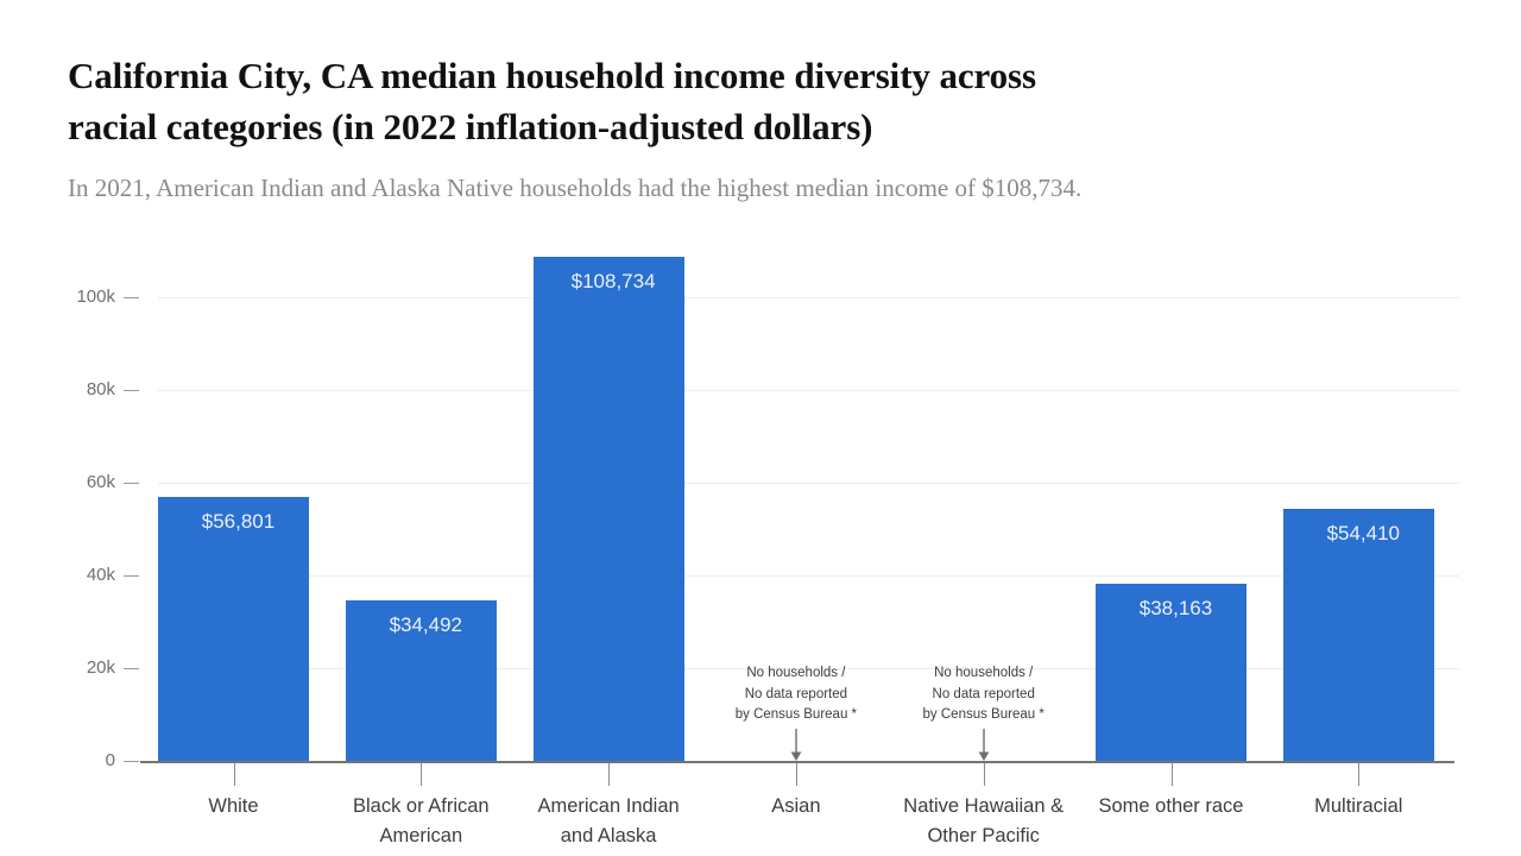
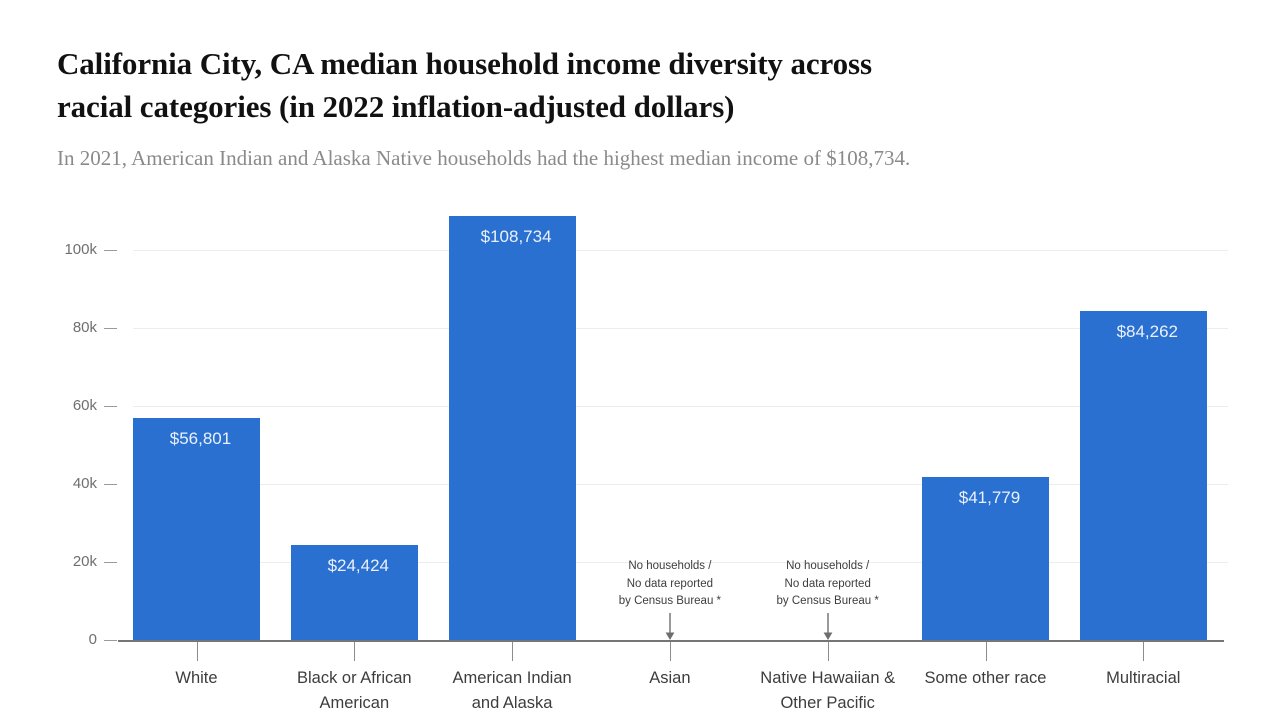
Black or African American: $34,492 -> $24,424
Some other race: $38,163 -> $41,779
Multiracial: $54,410 -> $84,262
